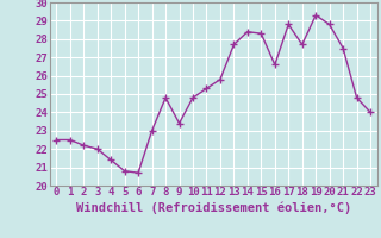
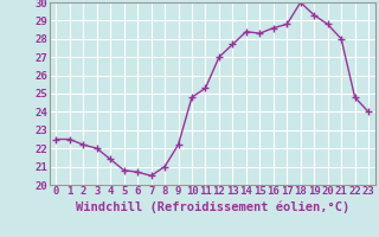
7: 23.0 -> 20.5
8: 24.8 -> 21.0
9: 23.4 -> 22.2
12: 25.8 -> 27.0
16: 26.6 -> 28.6
18: 27.7 -> 30.0
21: 27.5 -> 28.0
